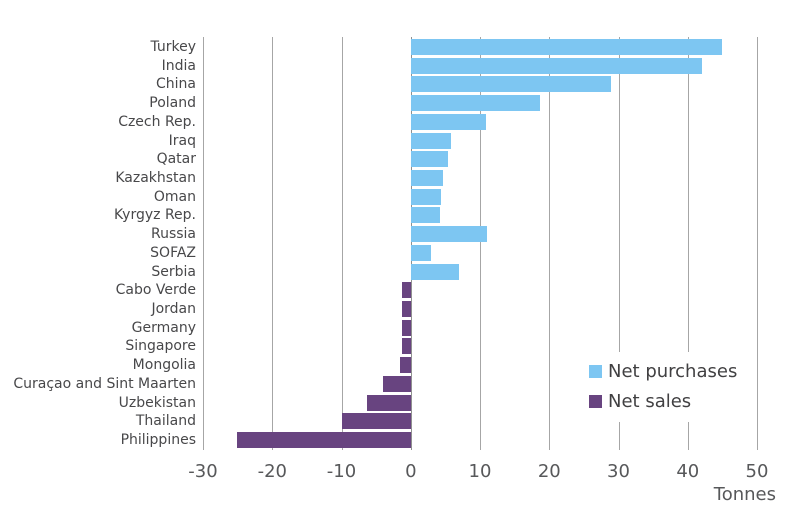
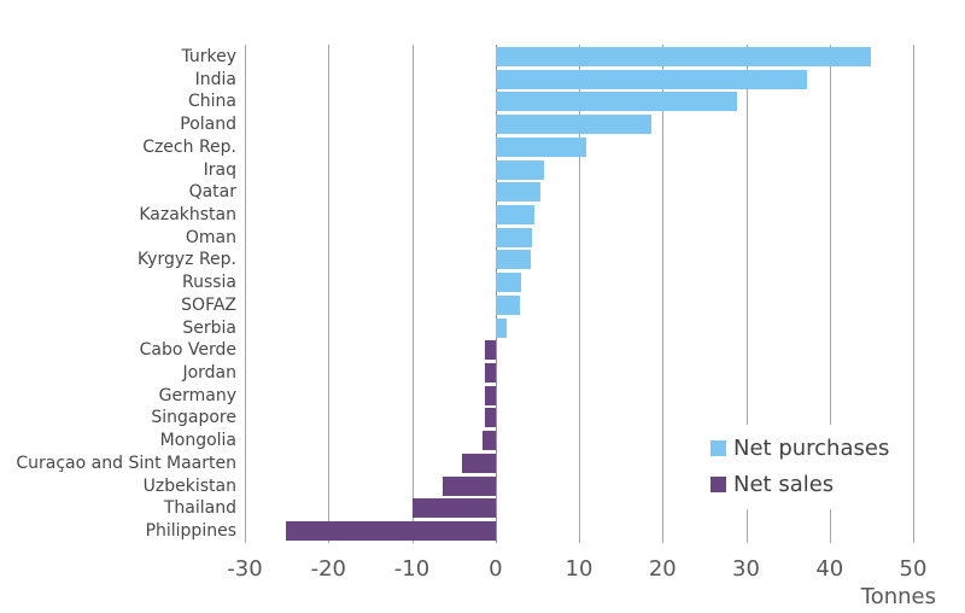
India: 42 -> 37
Russia: 11 -> 3
Serbia: 7 -> 1
